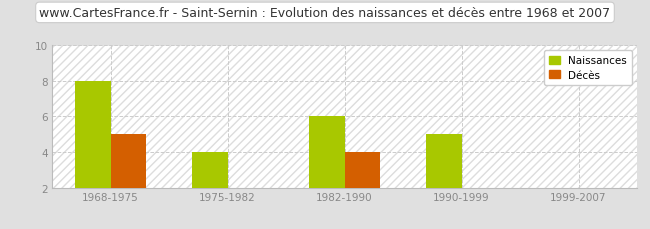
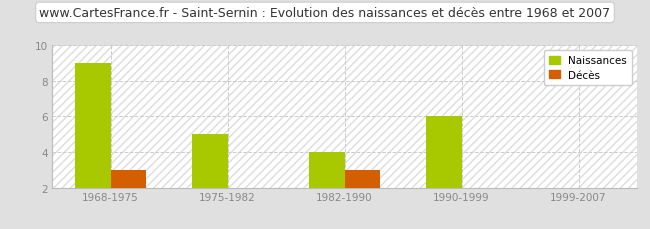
Naissances/1968-1975: 8.0 -> 9.0
Décès/1968-1975: 5.0 -> 3.0
Naissances/1975-1982: 4.0 -> 5.0
Naissances/1982-1990: 6.0 -> 4.0
Décès/1982-1990: 4.0 -> 3.0
Naissances/1990-1999: 5.0 -> 6.0
